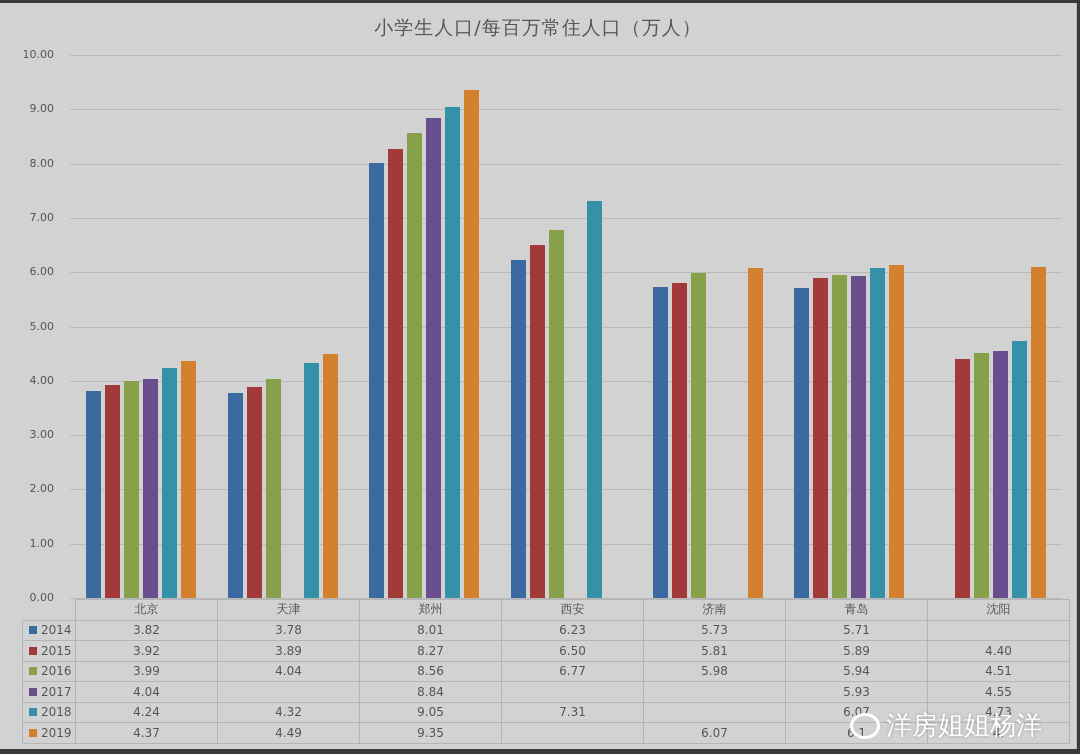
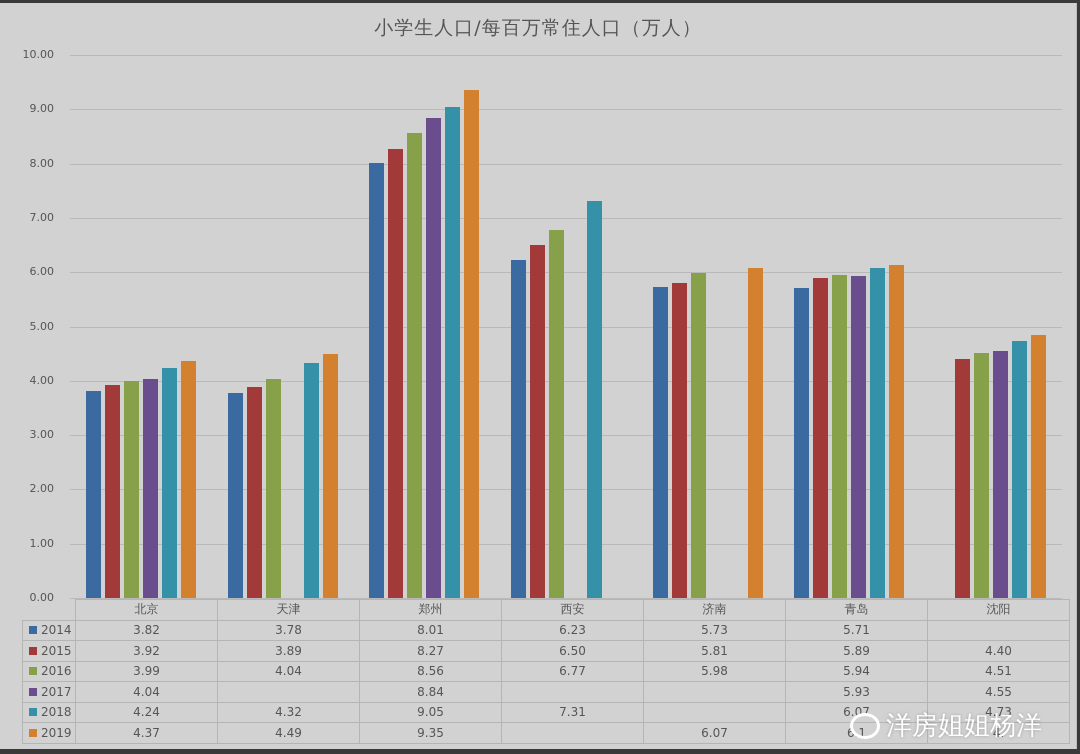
2019/沈阳: 6.1 -> 4.8
